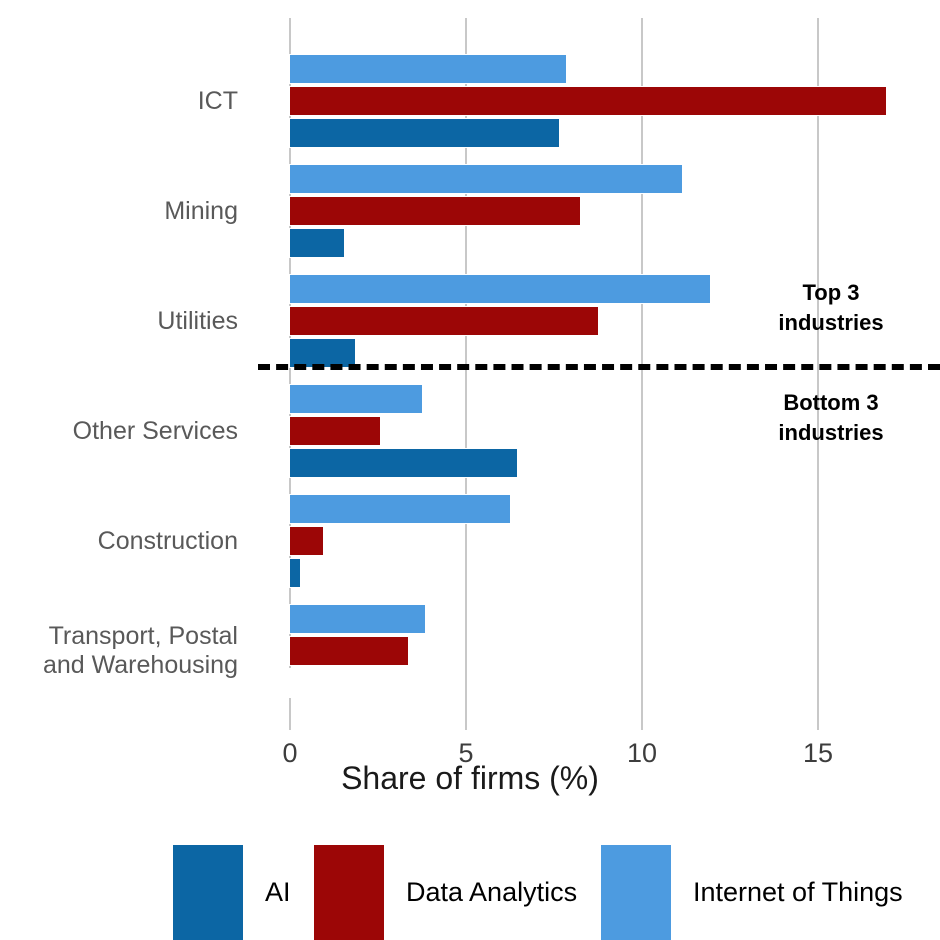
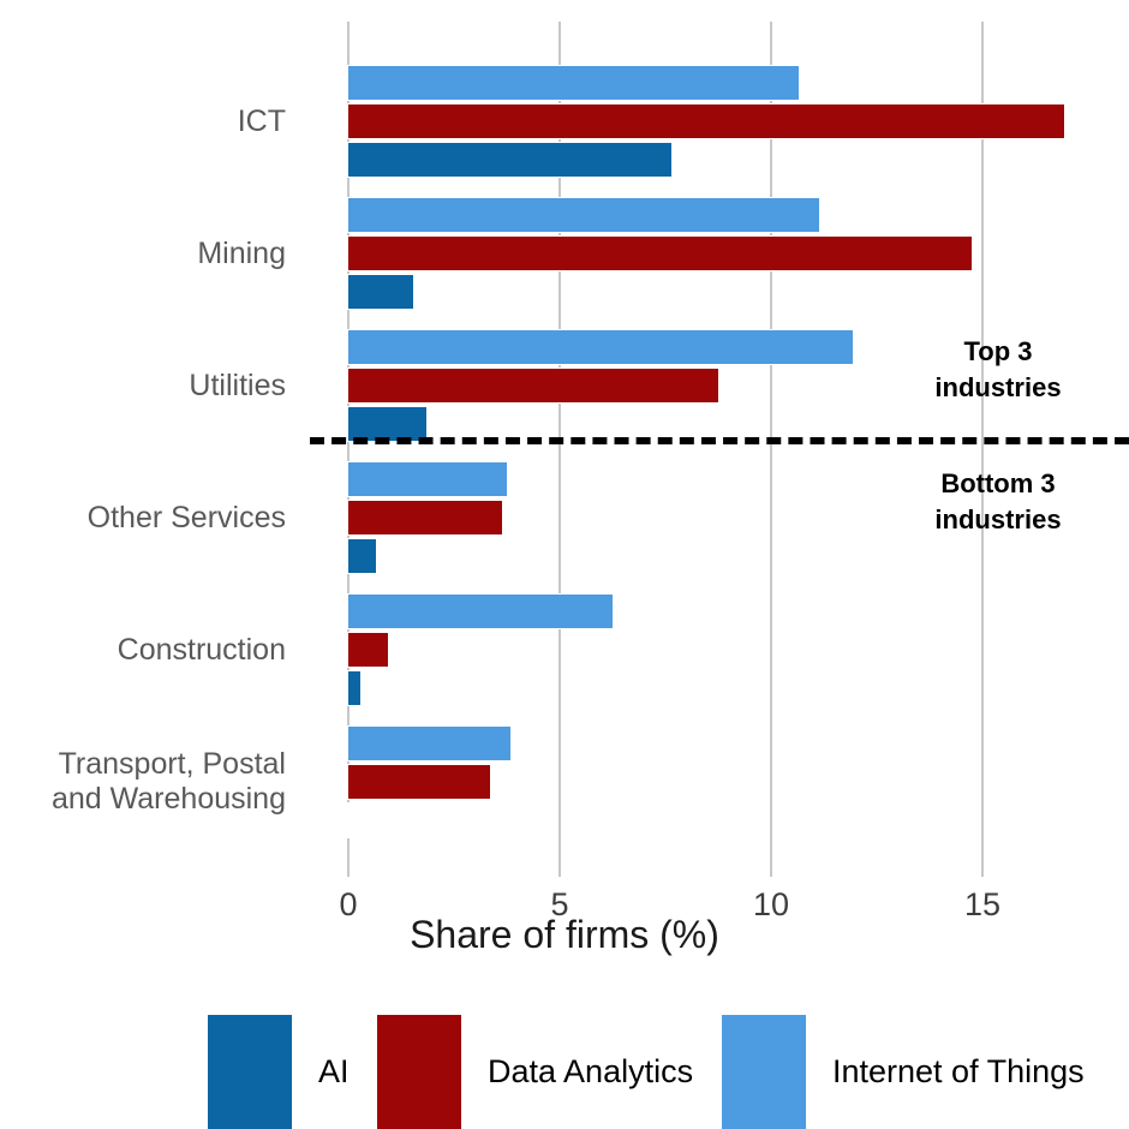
Internet of Things/ICT: 7.9 -> 10.7
Data Analytics/Mining: 8.3 -> 14.8
AI/Other Services: 6.5 -> 0.7
Data Analytics/Other Services: 2.6 -> 3.7
